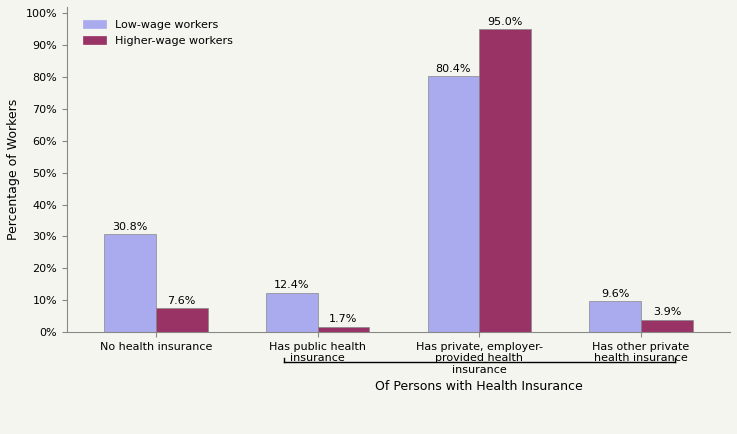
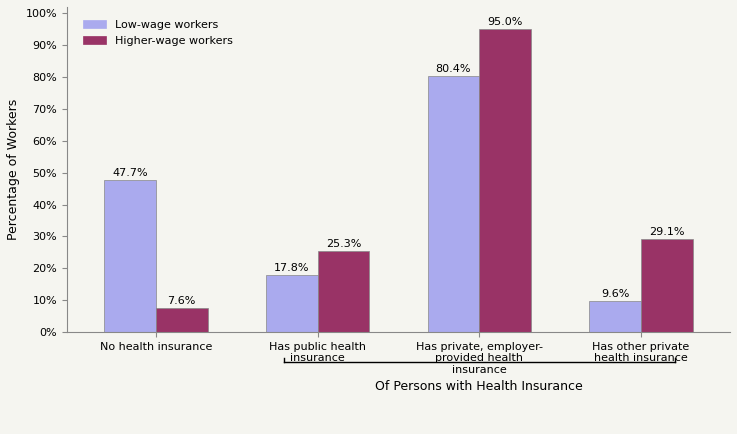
Low-wage workers/No health insurance: 30.8% -> 47.7%
Low-wage workers/Has public health insurance: 12.4% -> 17.8%
Higher-wage workers/Has public health insurance: 1.7% -> 25.3%
Higher-wage workers/Has other private health insurance: 3.9% -> 29.1%
